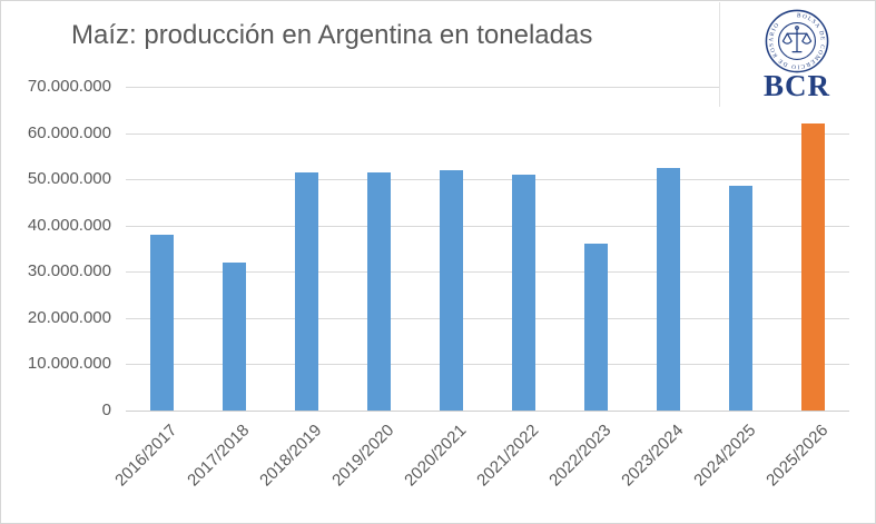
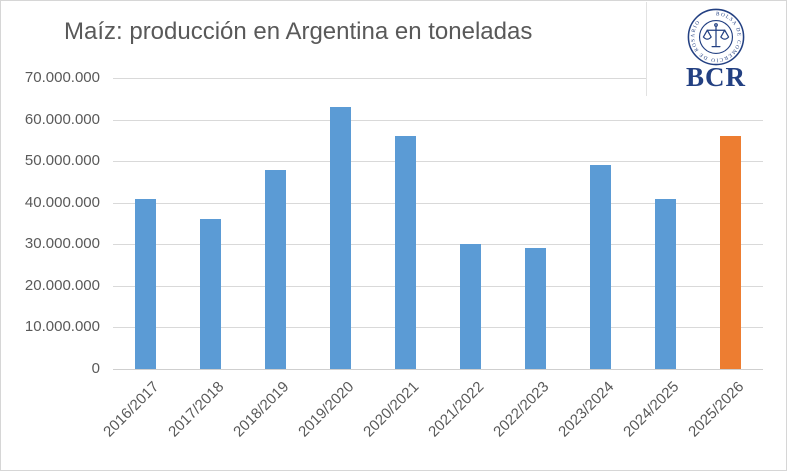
2016/2017: 38000000 -> 41000000
2017/2018: 32000000 -> 36000000
2018/2019: 52000000 -> 48000000
2019/2020: 52000000 -> 63000000
2020/2021: 52000000 -> 56000000
2021/2022: 51000000 -> 30000000
2022/2023: 36000000 -> 29000000
2023/2024: 52000000 -> 49000000
2024/2025: 48000000 -> 41000000
2025/2026: 62000000 -> 56000000
